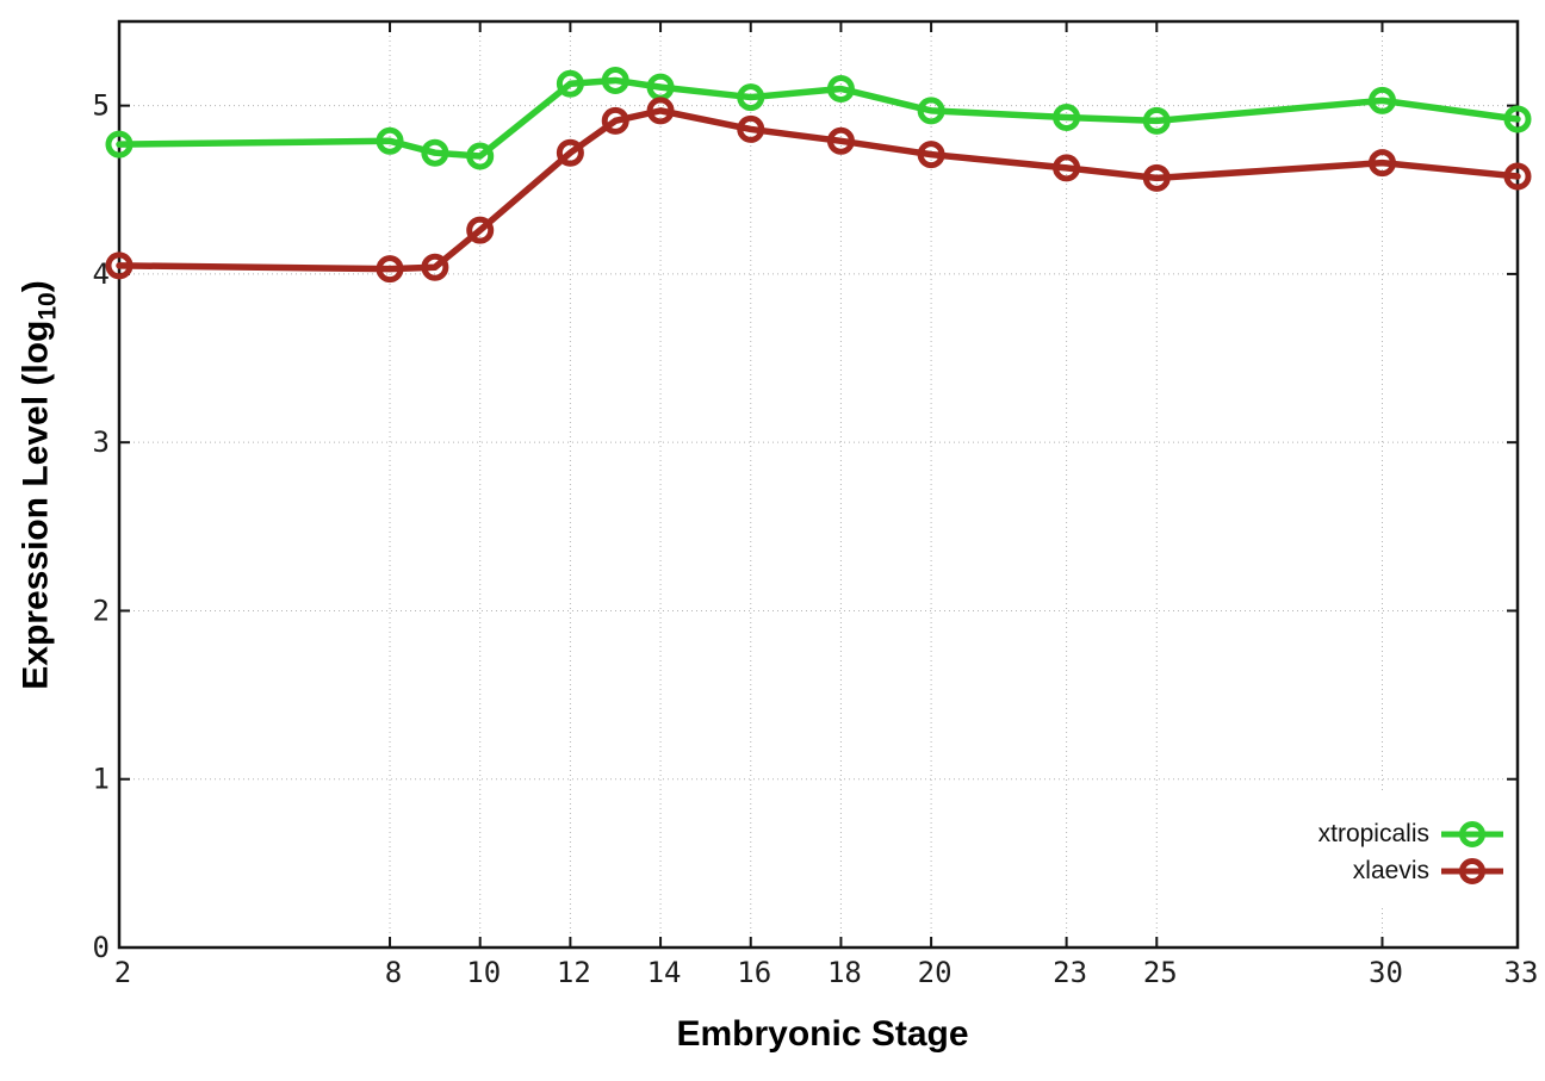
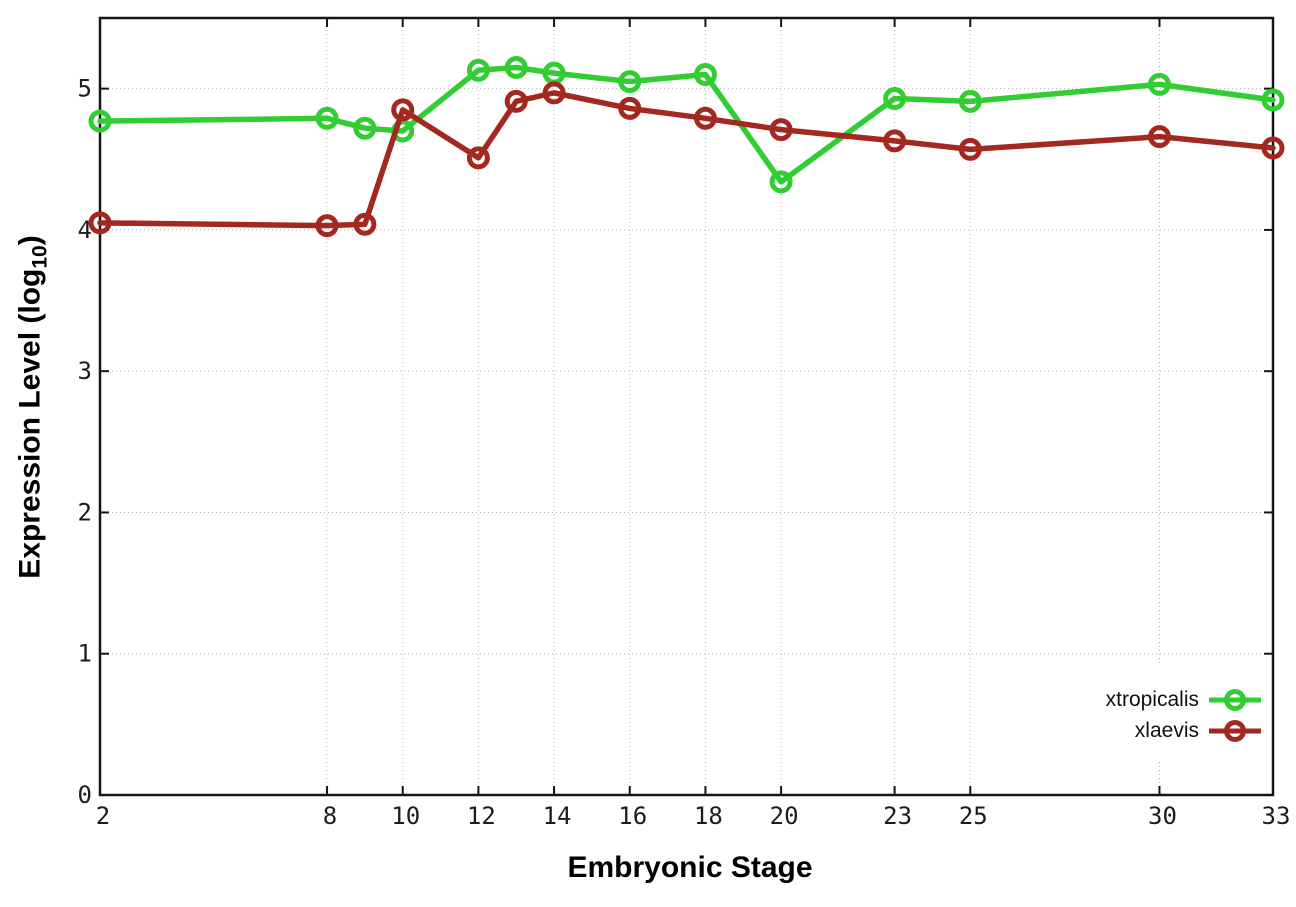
xlaevis/10: 4.26 -> 4.85
xlaevis/12: 4.72 -> 4.51
xtropicalis/20: 4.97 -> 4.34
